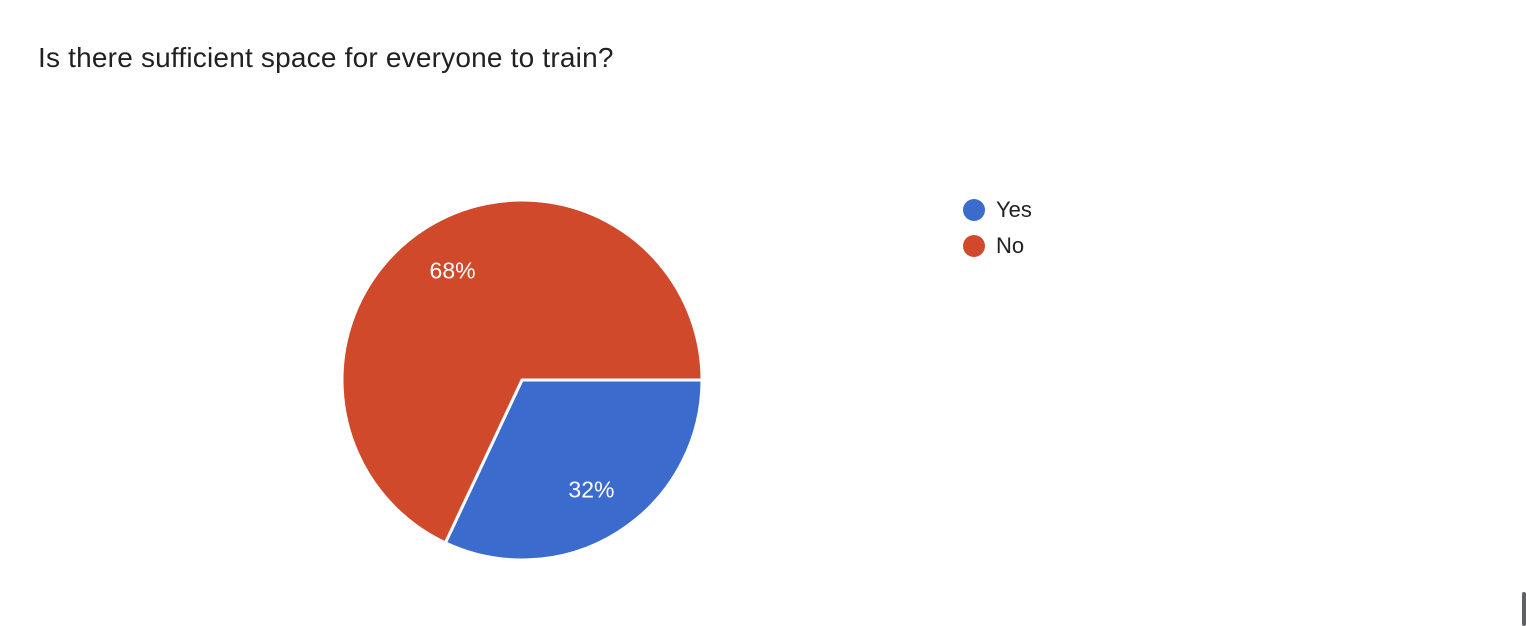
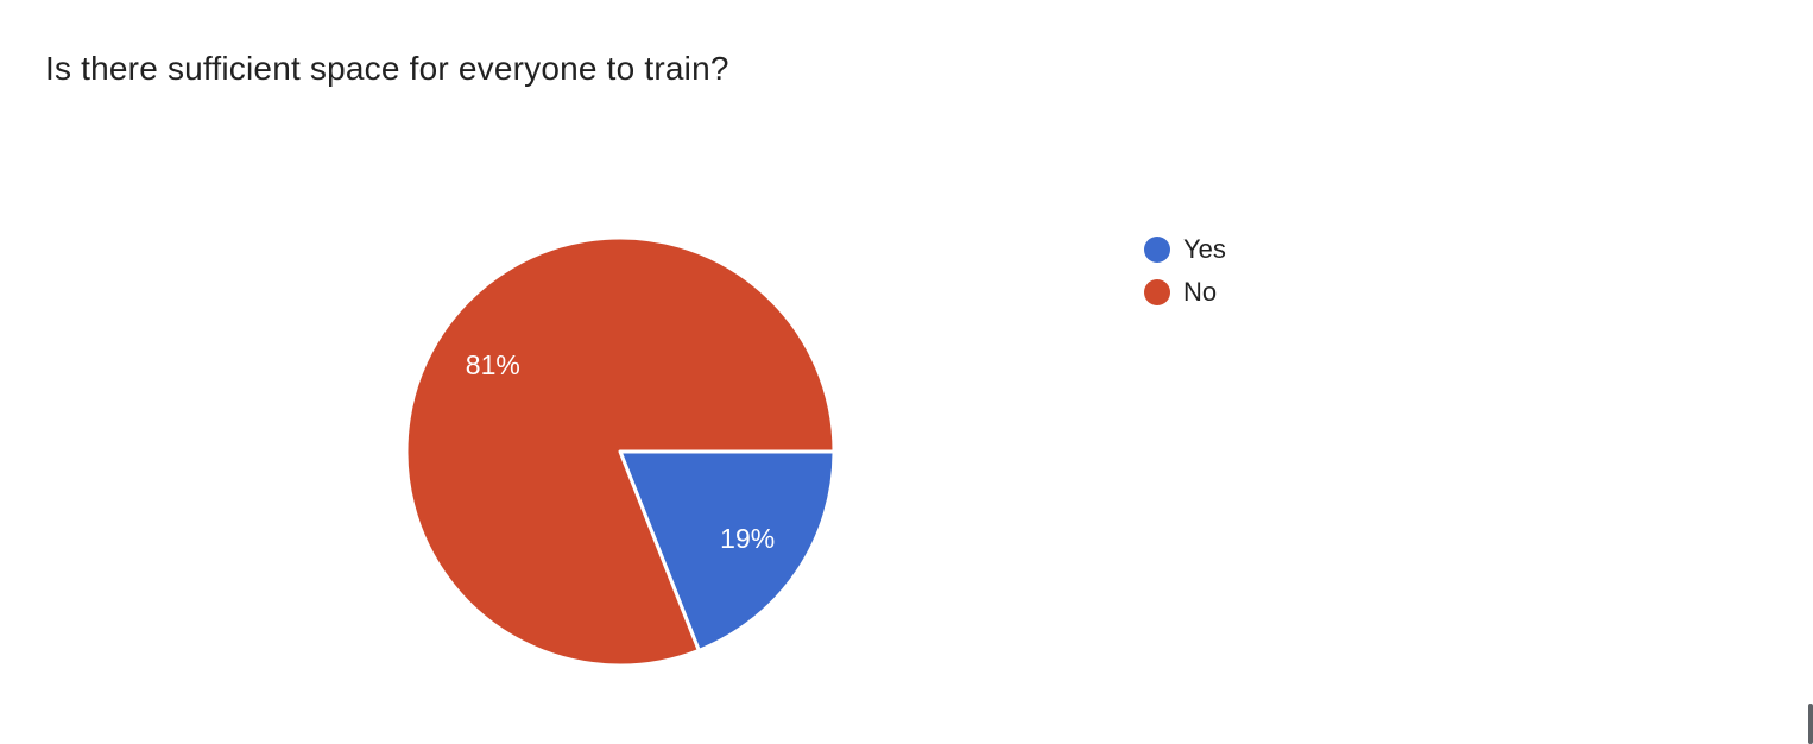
Yes: 32% -> 19%
No: 68% -> 81%
